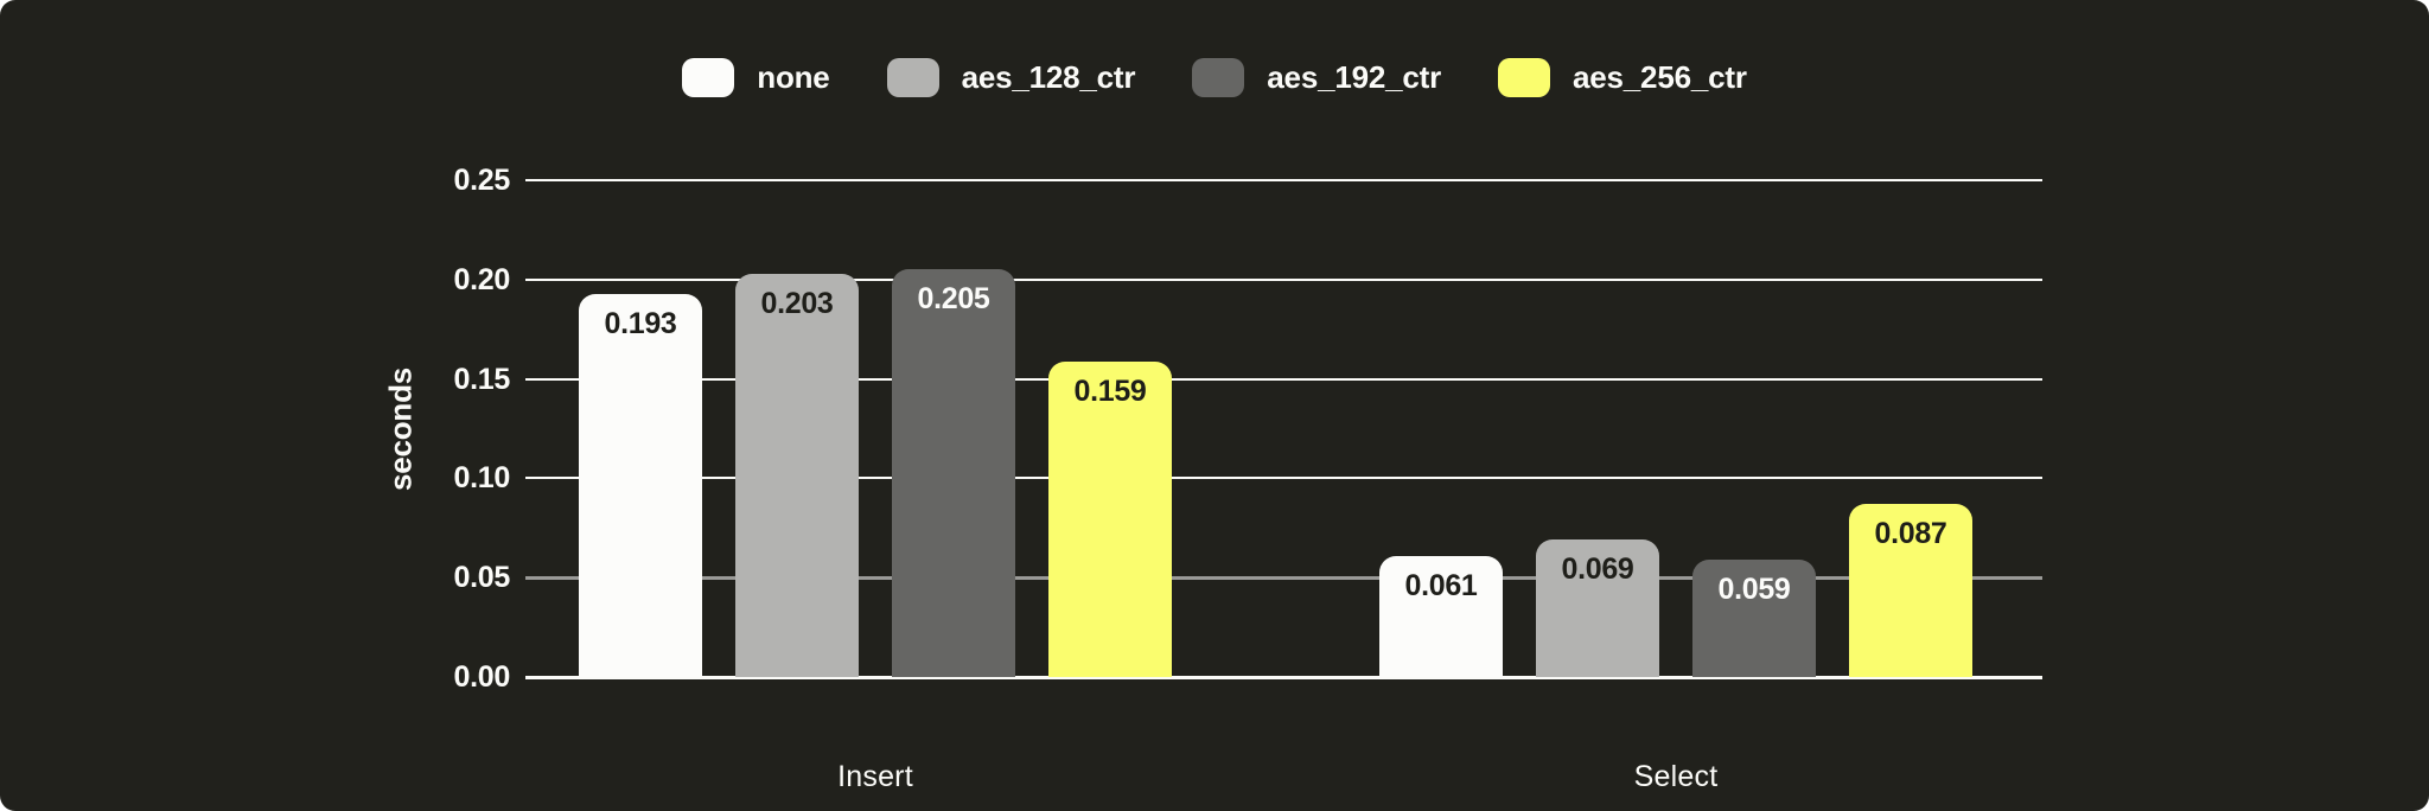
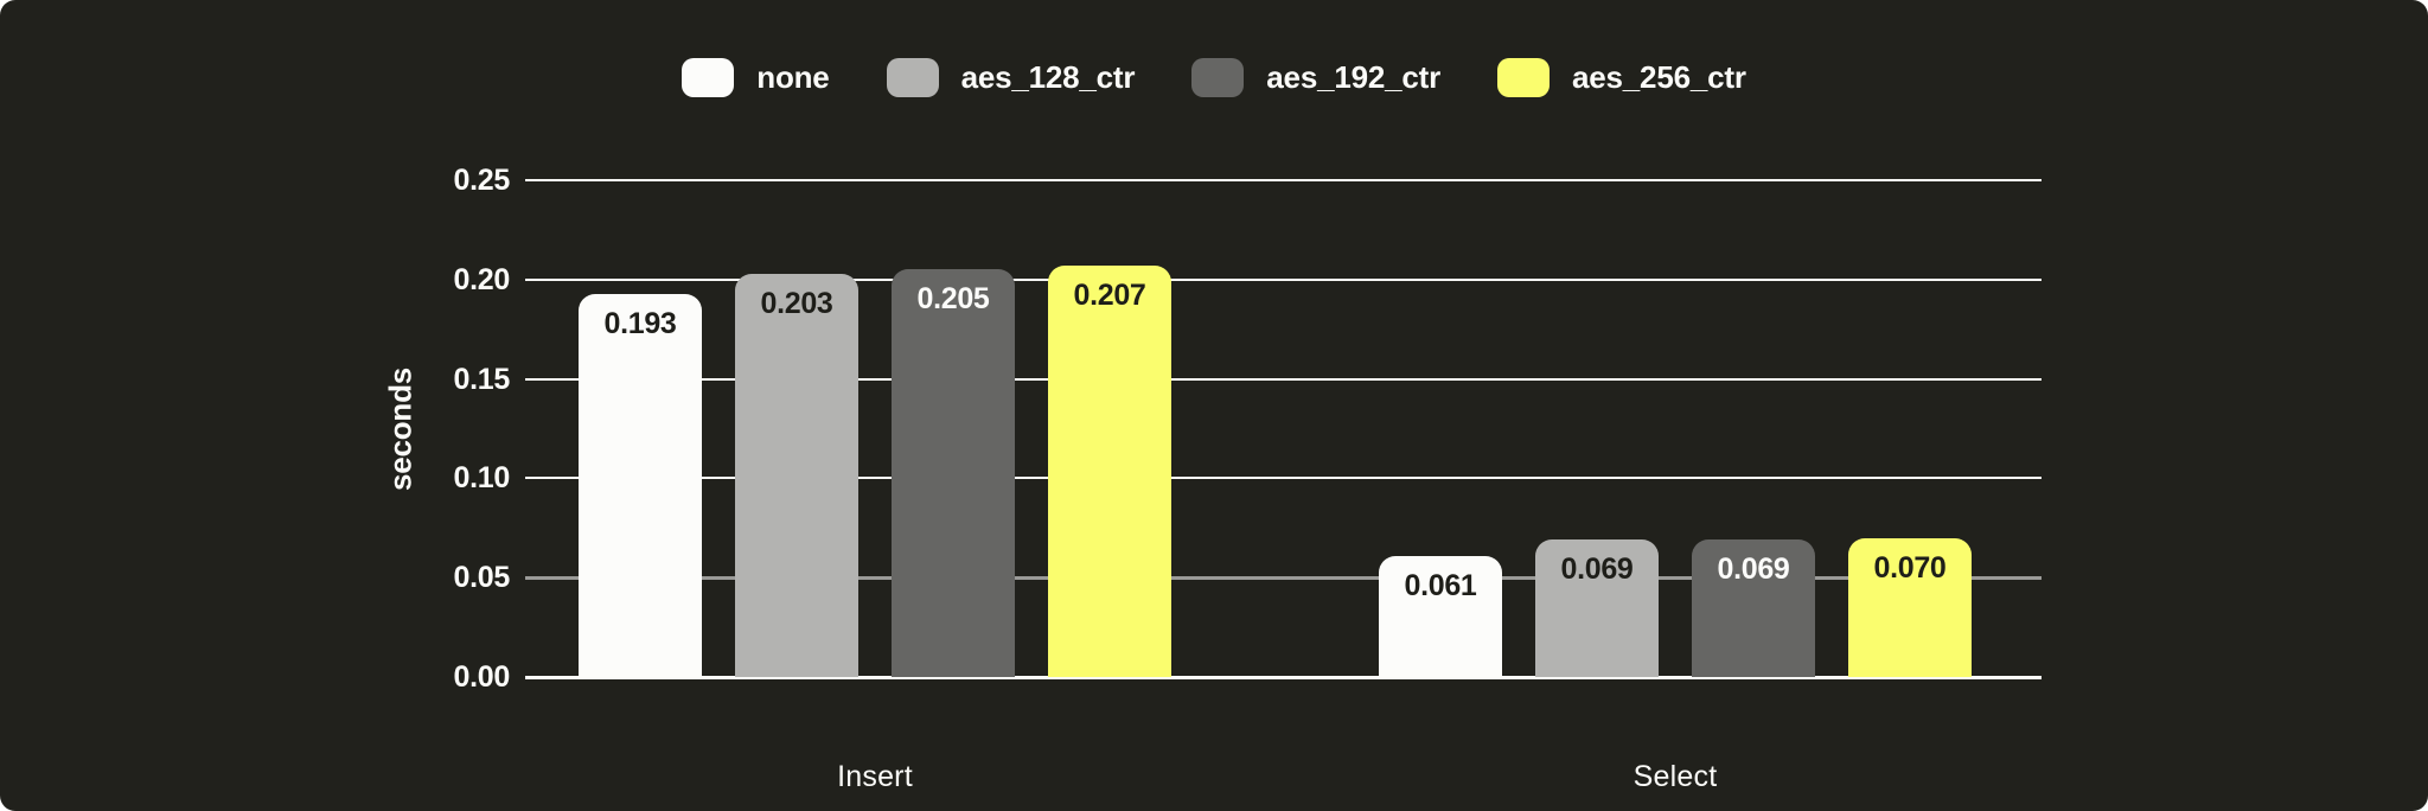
aes_256_ctr/Insert: 0.159 -> 0.207
aes_192_ctr/Select: 0.059 -> 0.069
aes_256_ctr/Select: 0.087 -> 0.070
